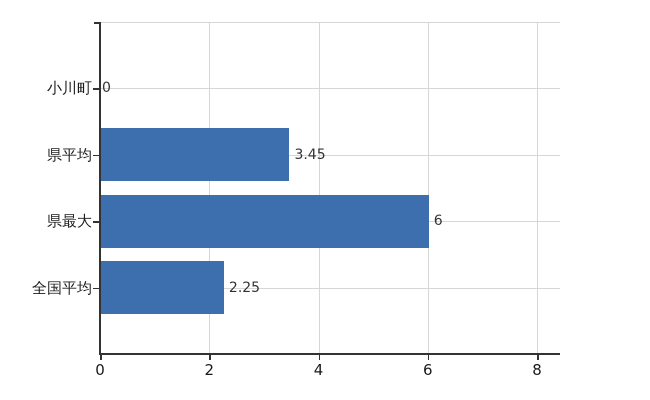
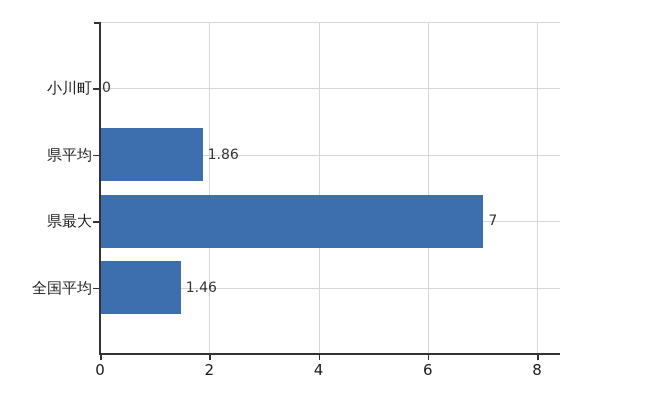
県平均: 3.45 -> 1.86
県最大: 6 -> 7
全国平均: 2.25 -> 1.46
